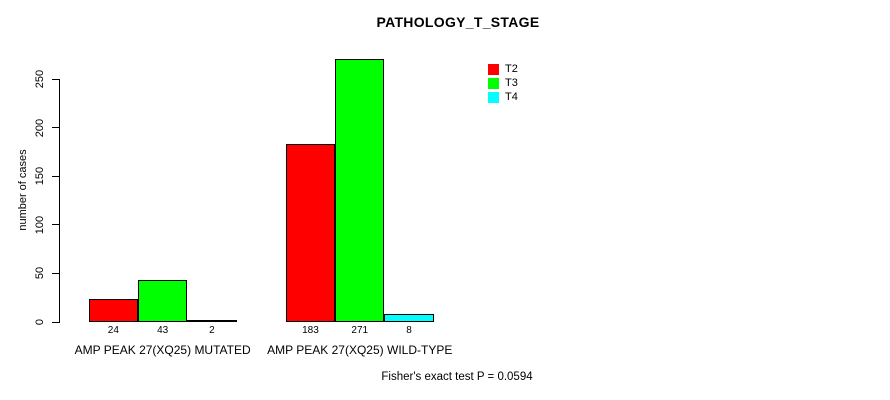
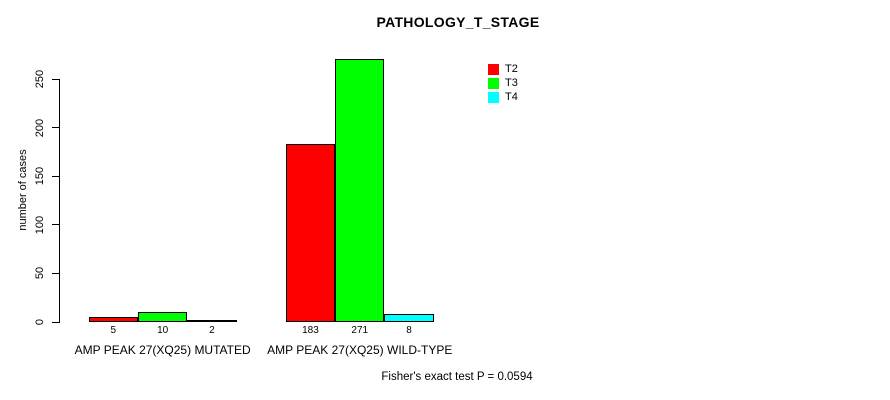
T2/AMP PEAK 27(XQ25) MUTATED: 24 -> 5
T3/AMP PEAK 27(XQ25) MUTATED: 43 -> 10
